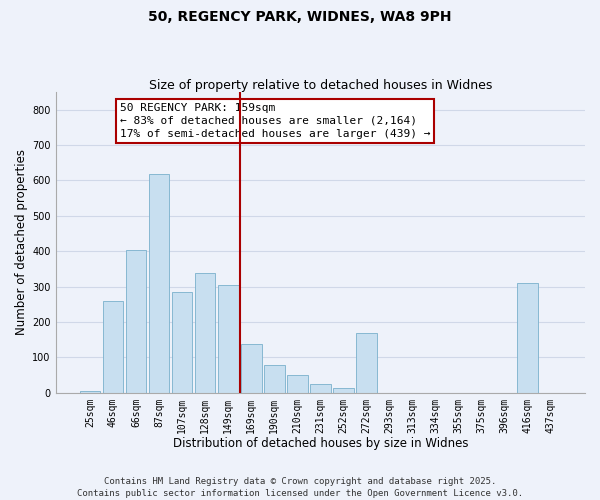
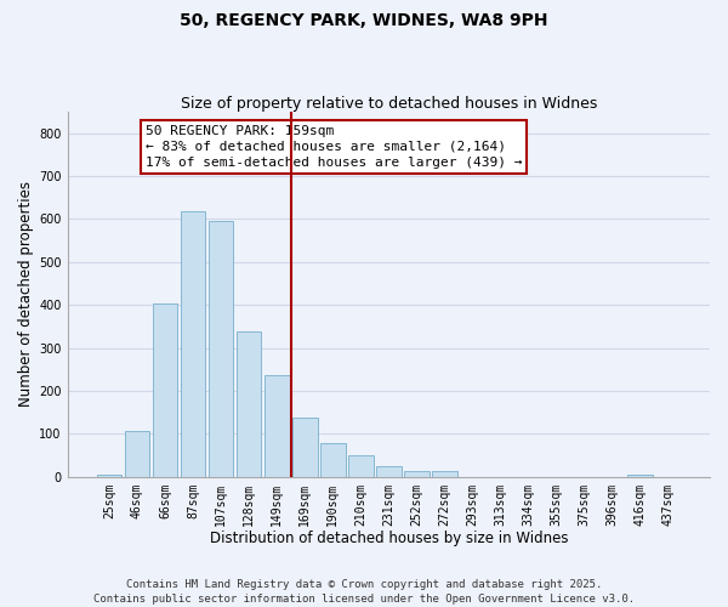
46sqm: 260 -> 107
107sqm: 285 -> 596
149sqm: 305 -> 236
272sqm: 170 -> 14
416sqm: 310 -> 5
